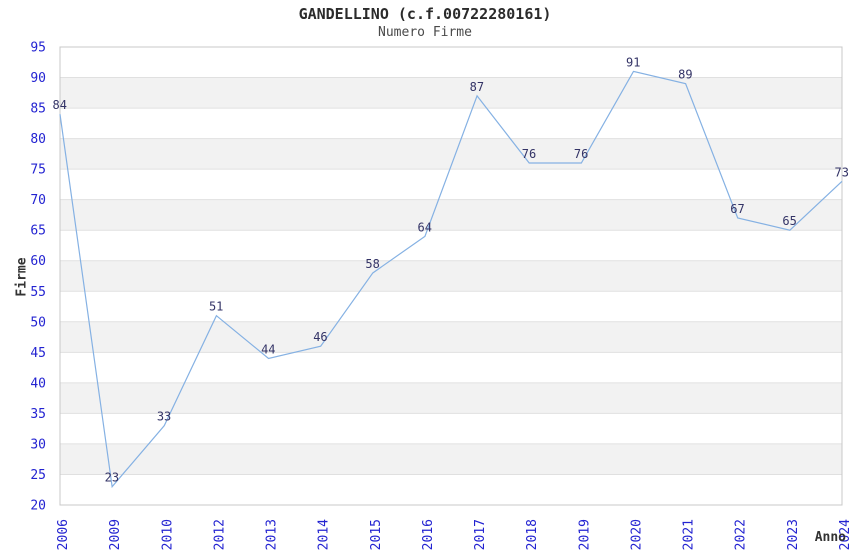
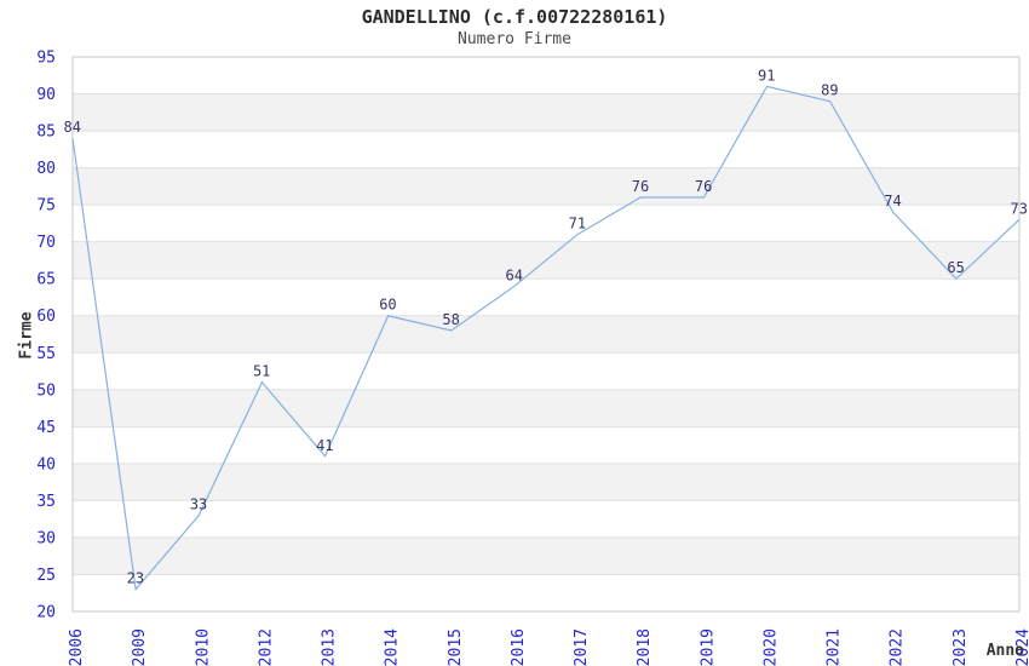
2013: 44 -> 41
2014: 46 -> 60
2017: 87 -> 71
2022: 67 -> 74
